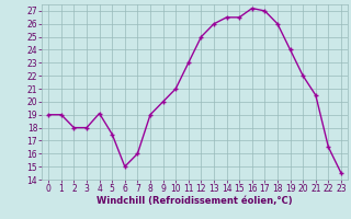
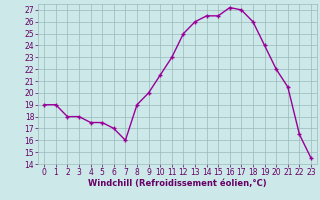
4: 19.1 -> 17.5
6: 15.0 -> 17.0
10: 21.0 -> 21.5
